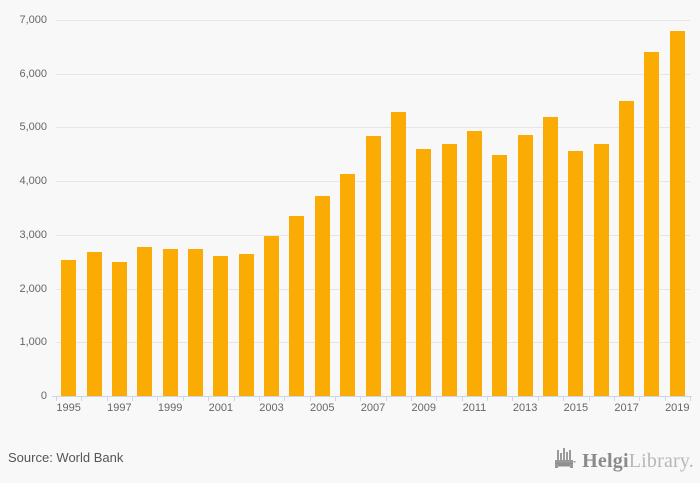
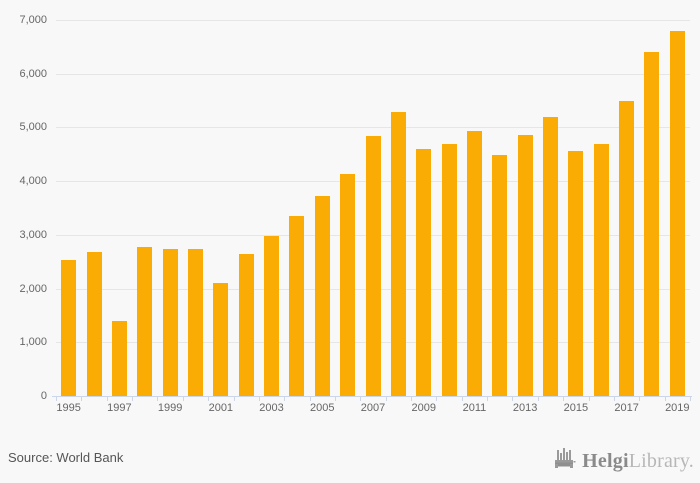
1997: 2500 -> 1400
2001: 2600 -> 2100
